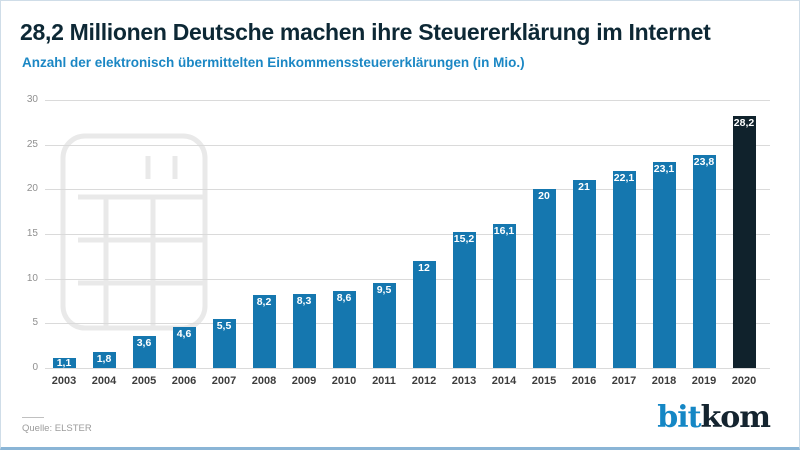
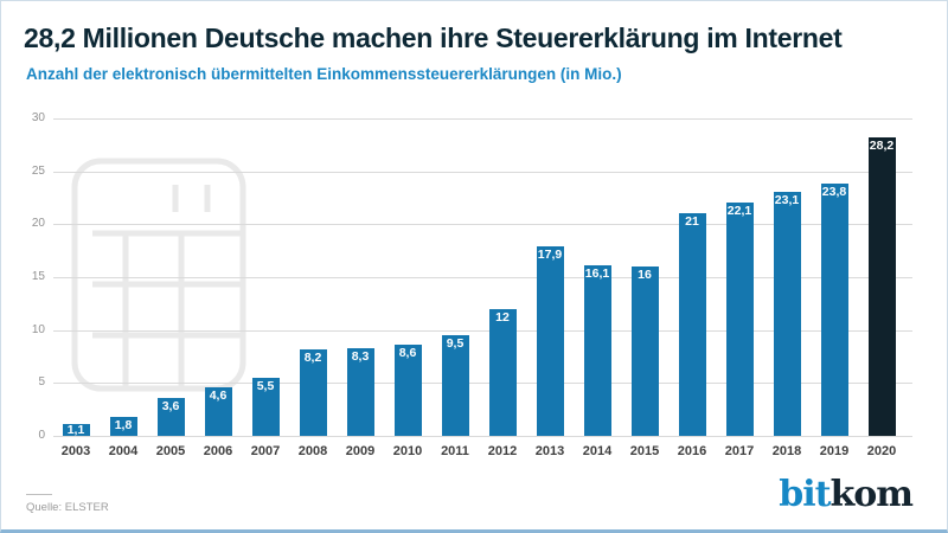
2013: 15,2 -> 17,9
2015: 20 -> 16
